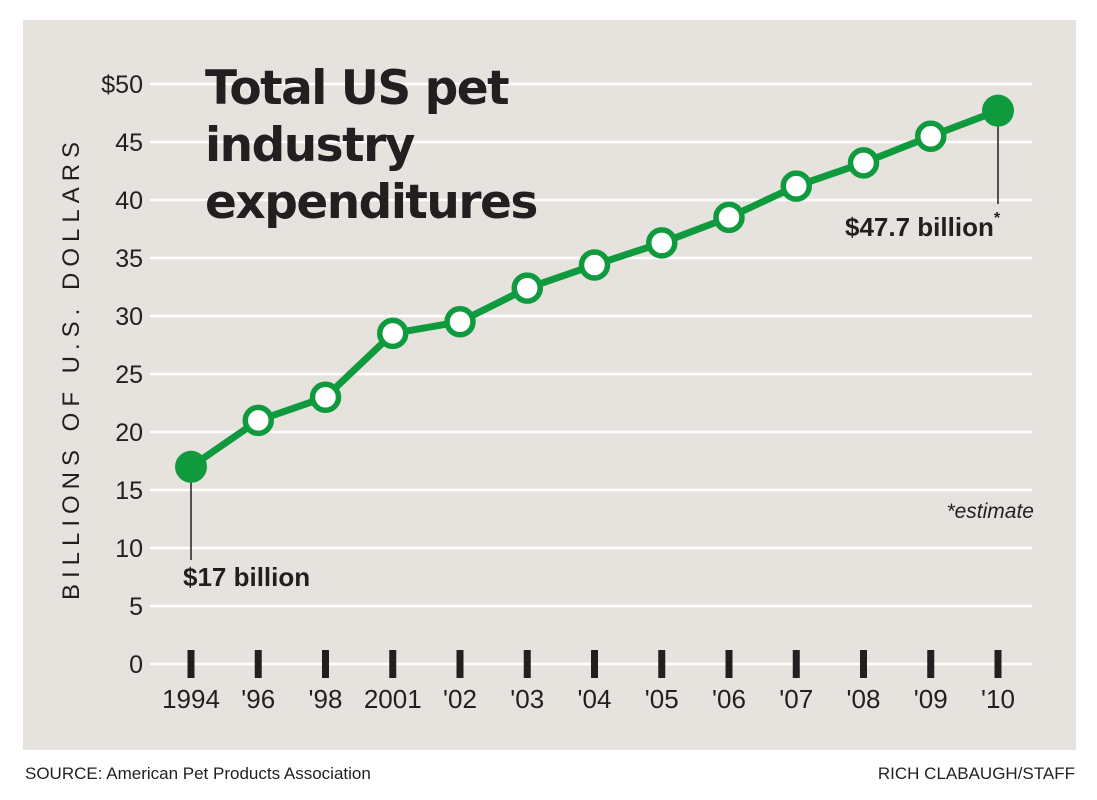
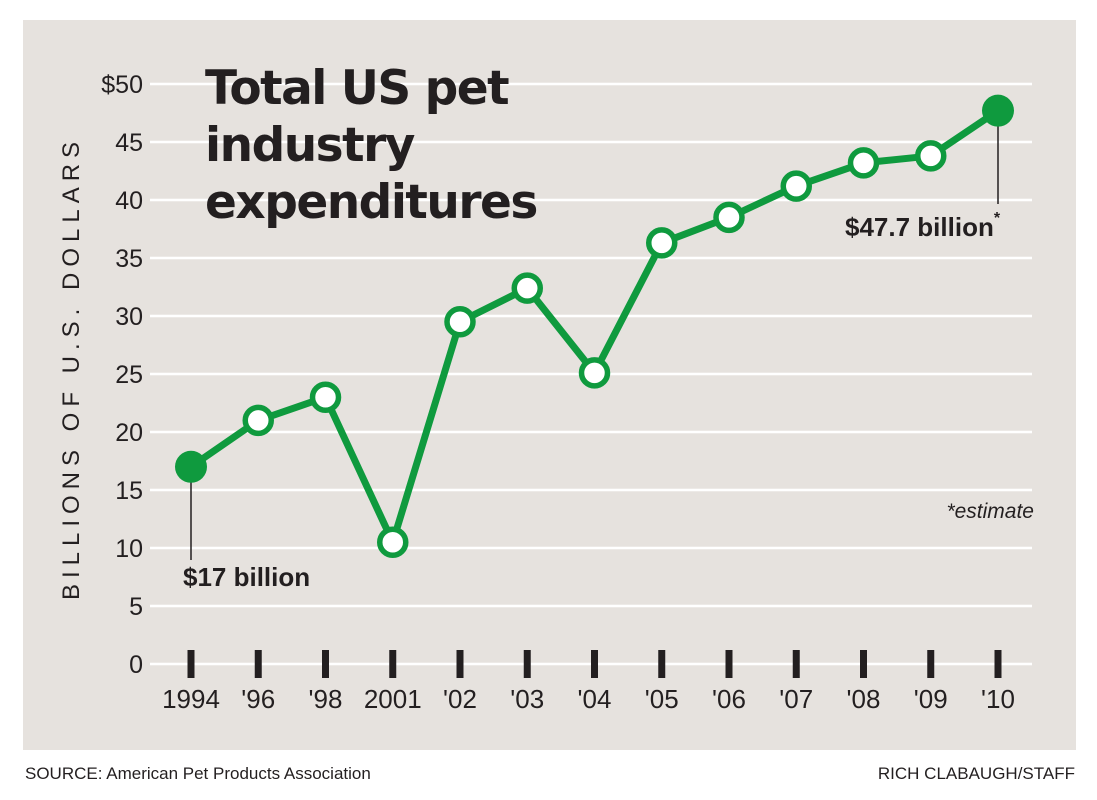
2001: $28.5 -> $10.5
'04: $34.4 -> $25.1
'09: $45.5 -> $43.8
